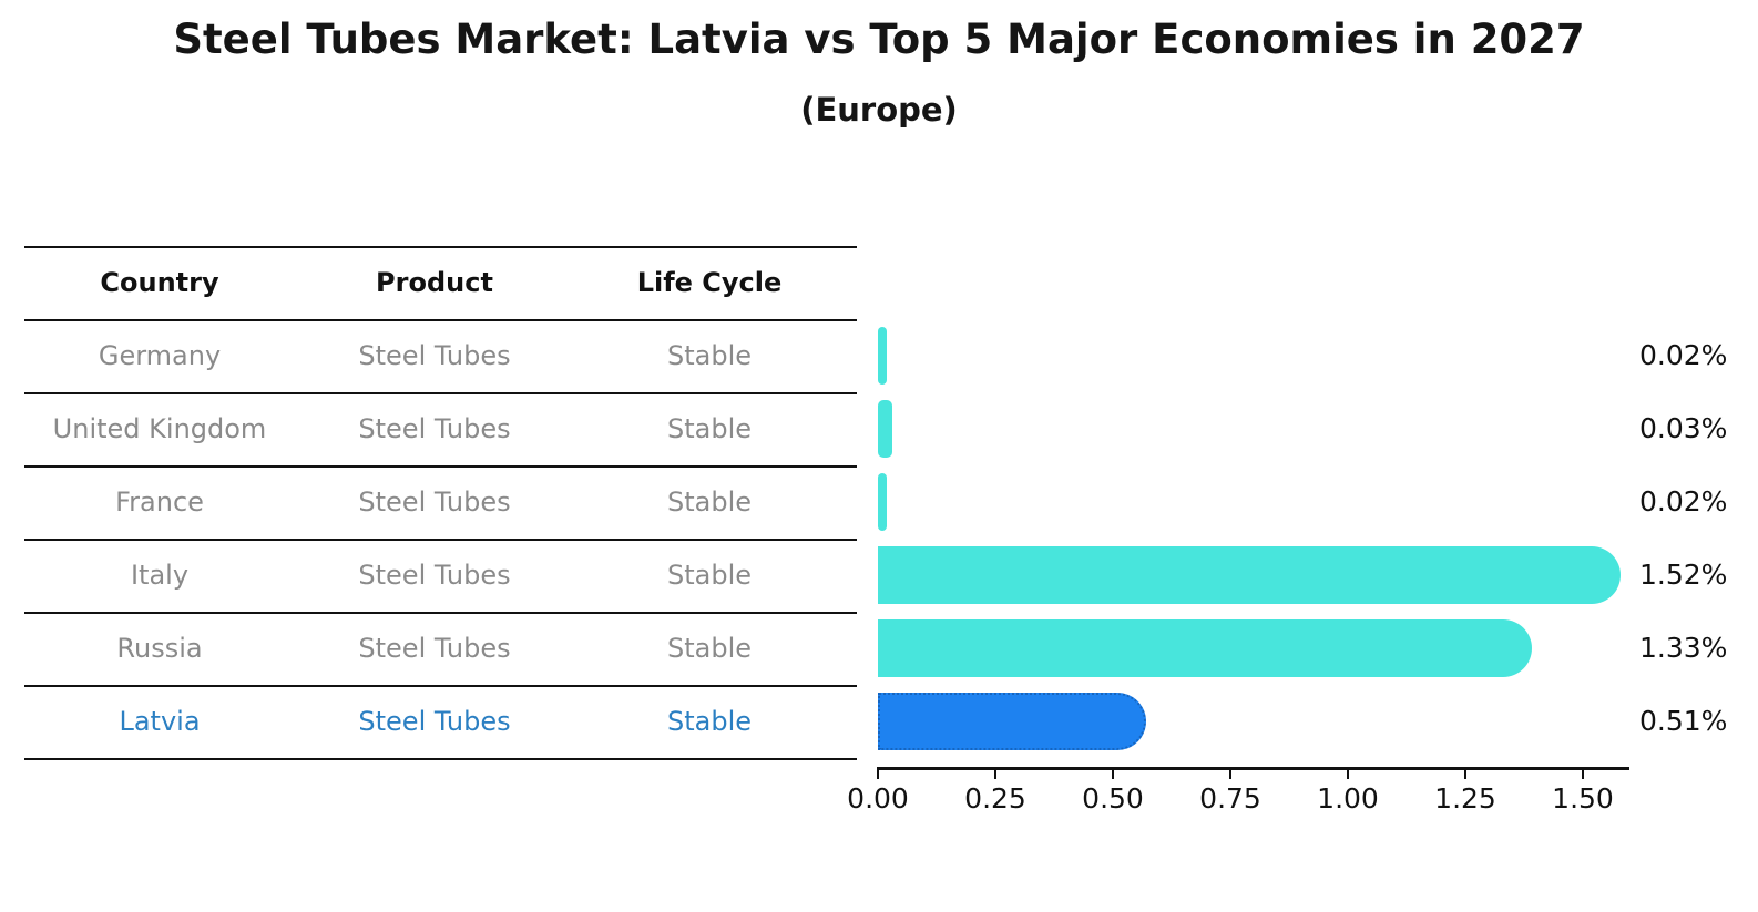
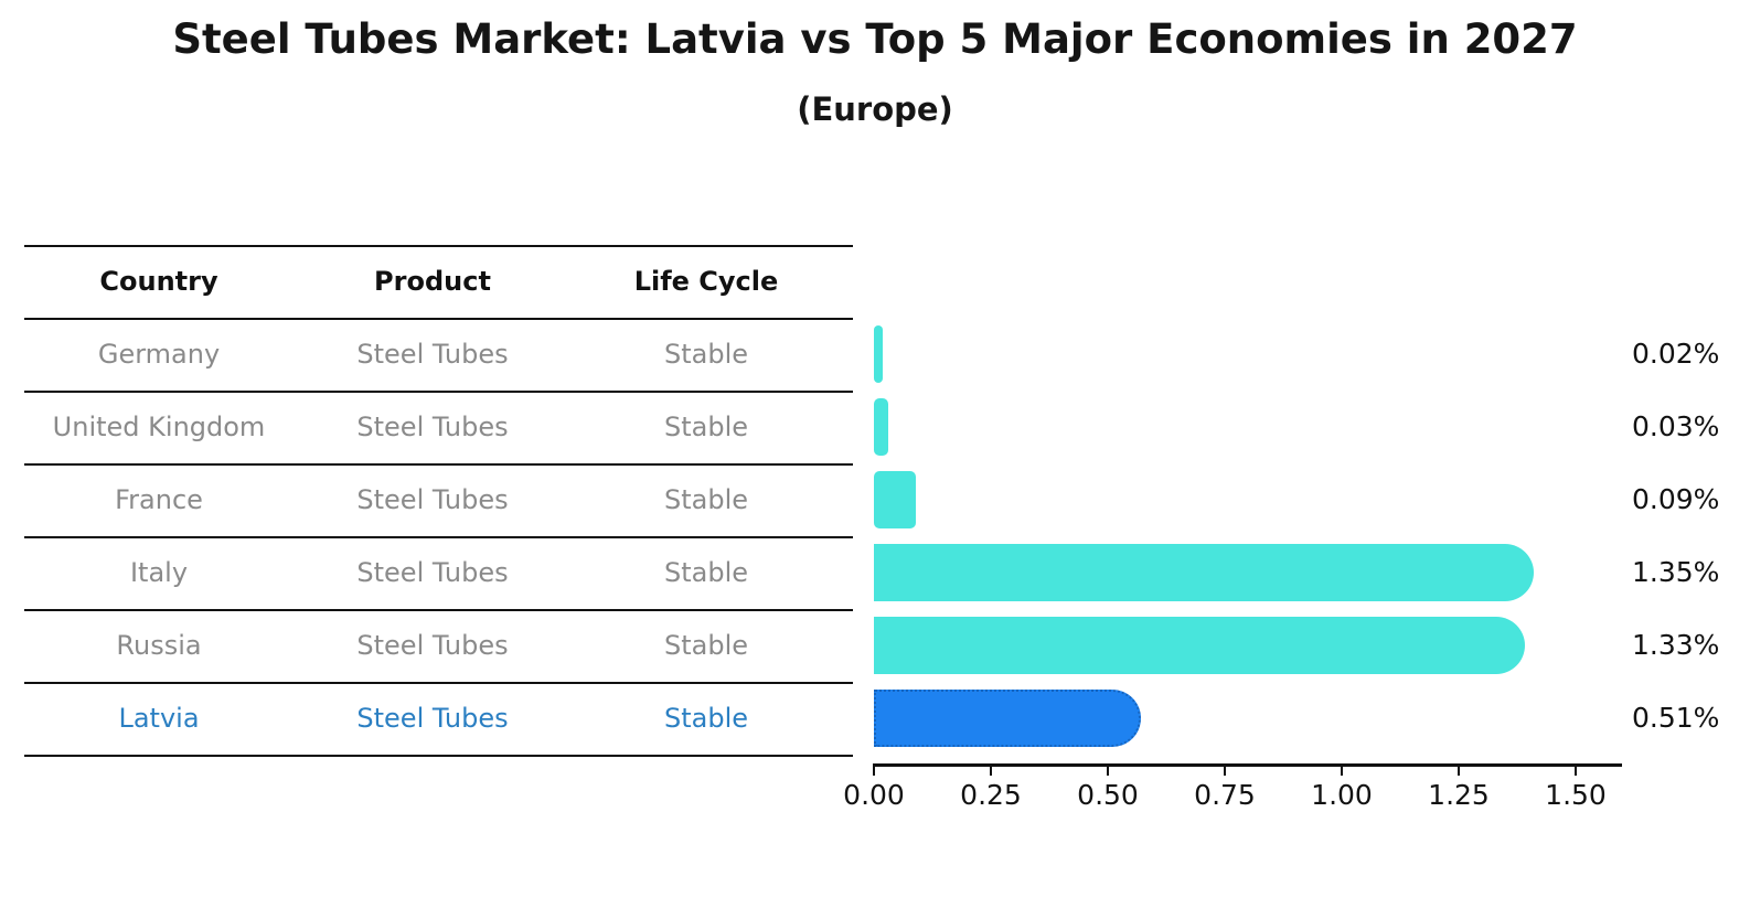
France: 0.02% -> 0.09%
Italy: 1.52% -> 1.35%
